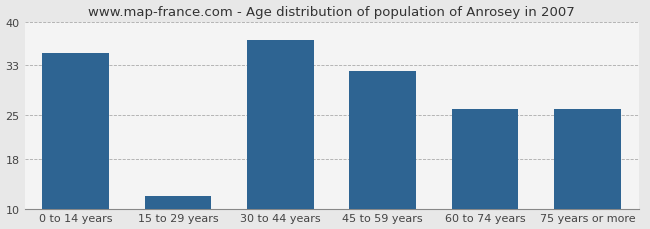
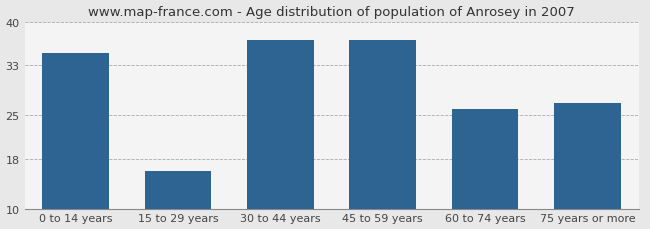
15 to 29 years: 12 -> 16
45 to 59 years: 32 -> 37
75 years or more: 26 -> 27
